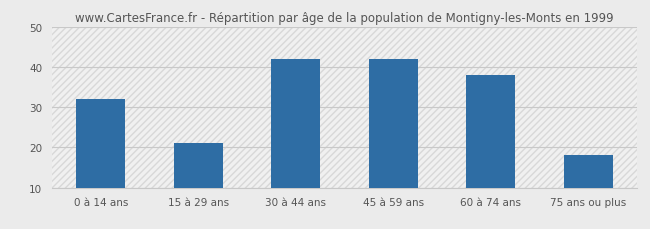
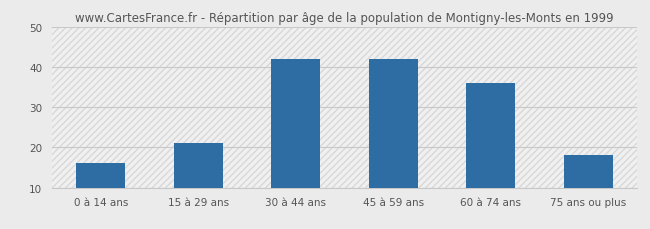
0 à 14 ans: 32 -> 16
60 à 74 ans: 38 -> 36
